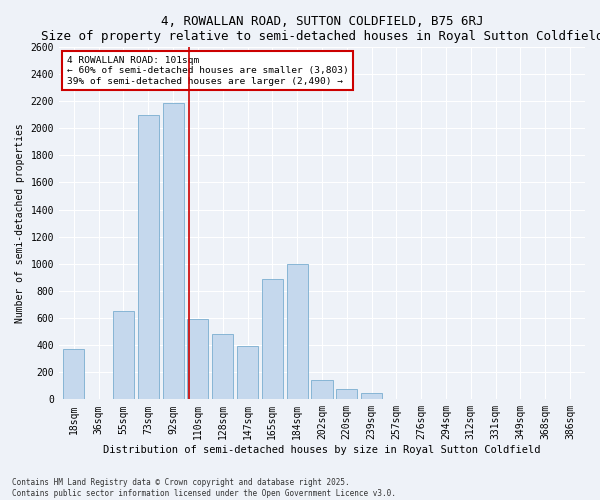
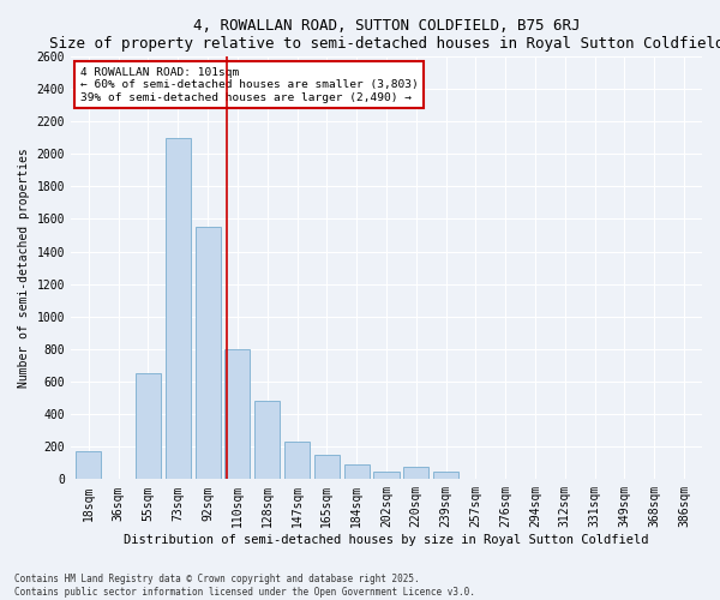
18sqm: 370 -> 180
92sqm: 2190 -> 1550
110sqm: 590 -> 800
147sqm: 390 -> 230
165sqm: 890 -> 150
184sqm: 1000 -> 90
202sqm: 140 -> 50
